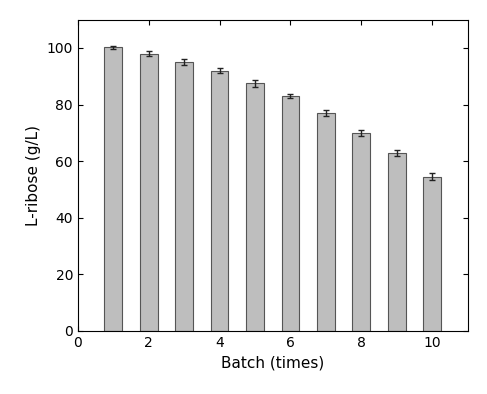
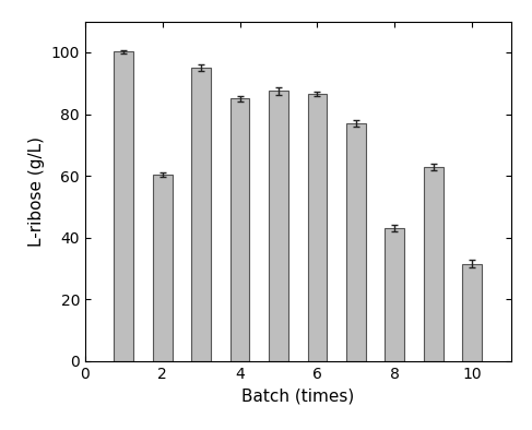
2: 98.0 -> 60.5
4: 92.0 -> 85.0
6: 83.0 -> 86.5
8: 70.0 -> 43.0
10: 54.5 -> 31.5
